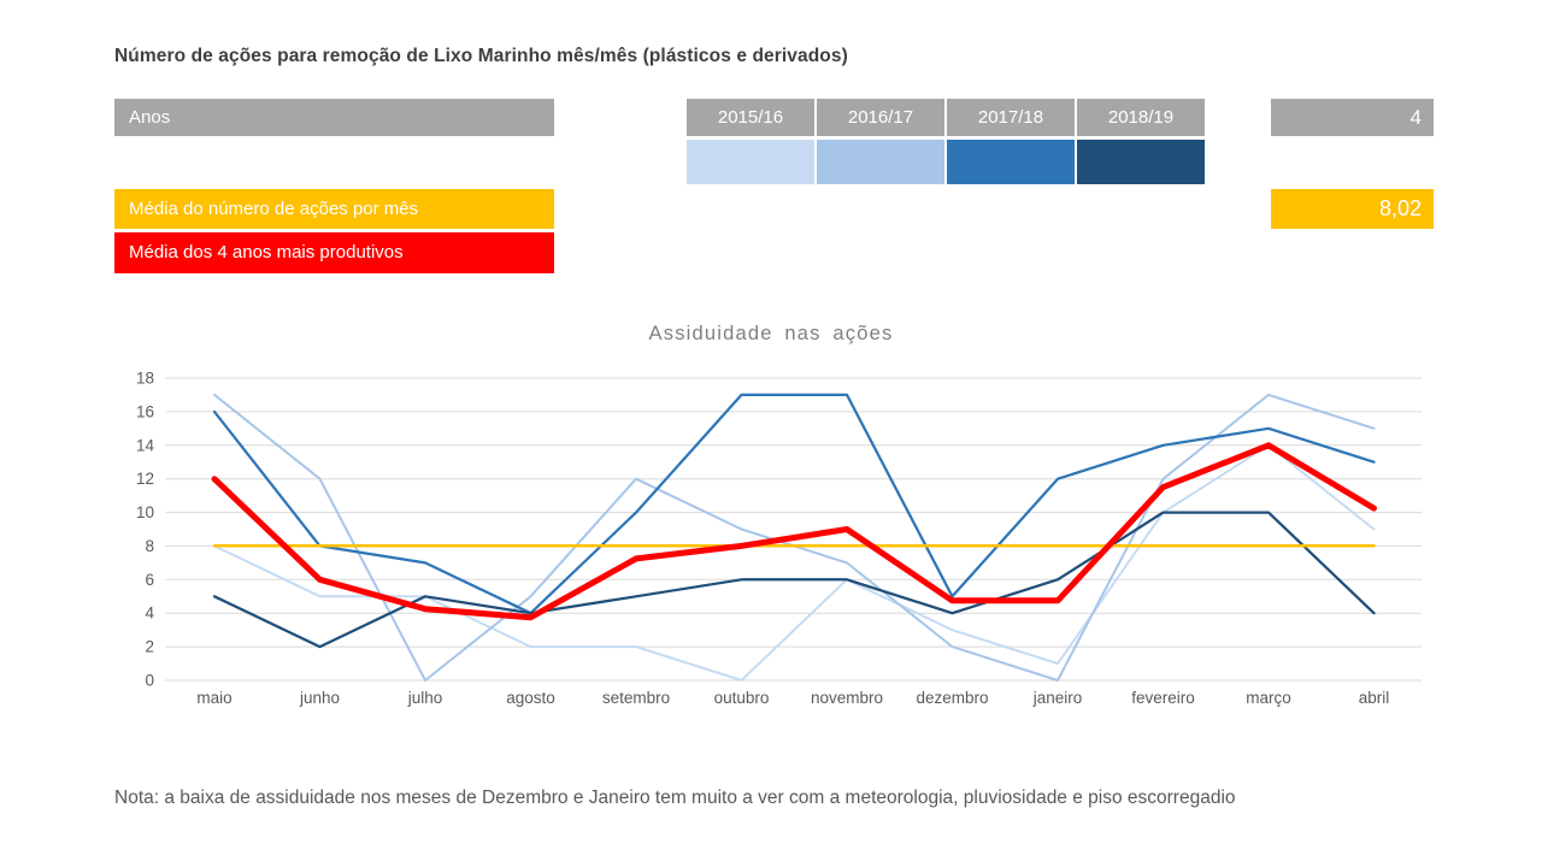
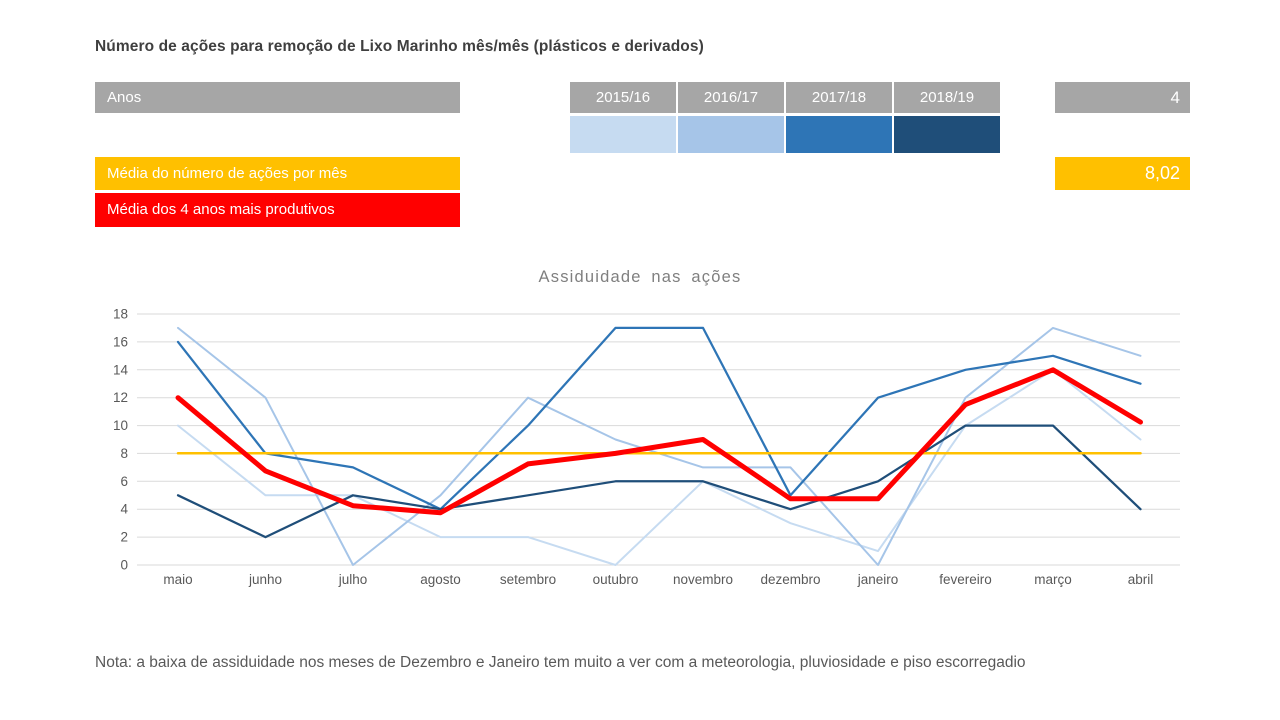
2015/16/maio: 8 -> 10
Média dos 4 anos mais produtivos/junho: 6.0 -> 6.8
2016/17/dezembro: 2 -> 7
